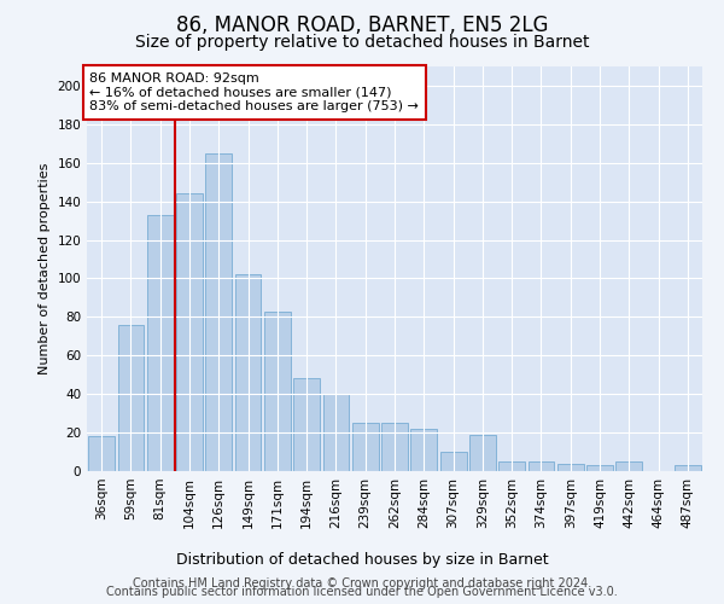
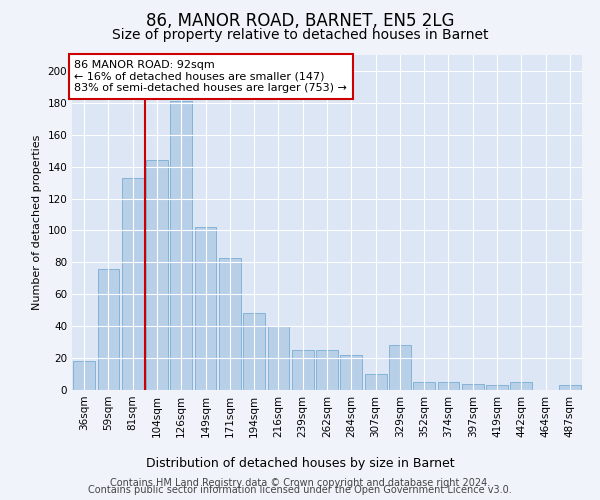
126sqm: 165 -> 181
329sqm: 19 -> 28
